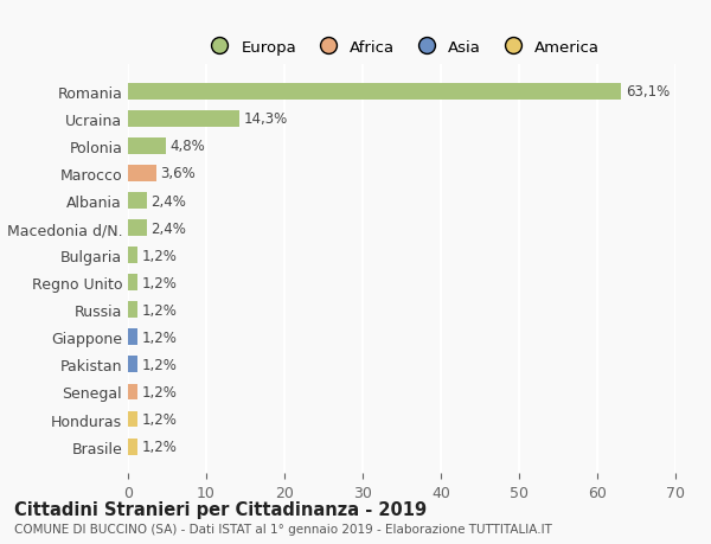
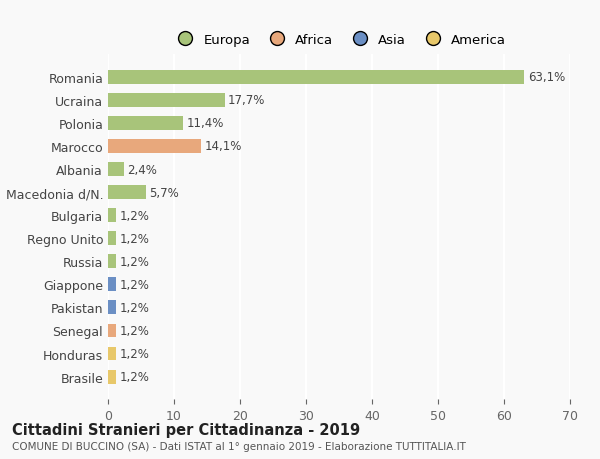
Ucraina: 14,3% -> 17,7%
Polonia: 4,8% -> 11,4%
Marocco: 3,6% -> 14,1%
Macedonia d/N.: 2,4% -> 5,7%
